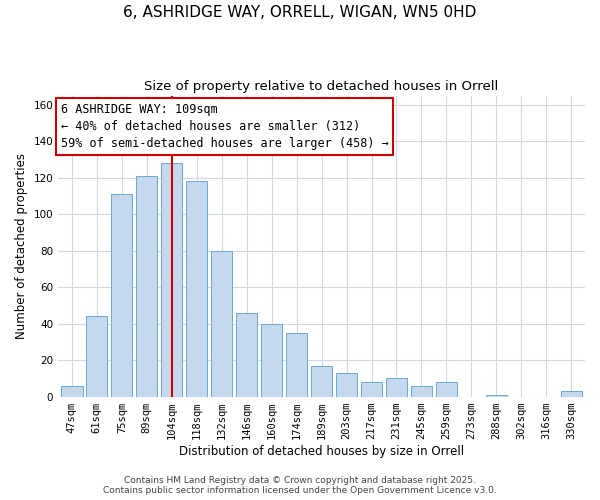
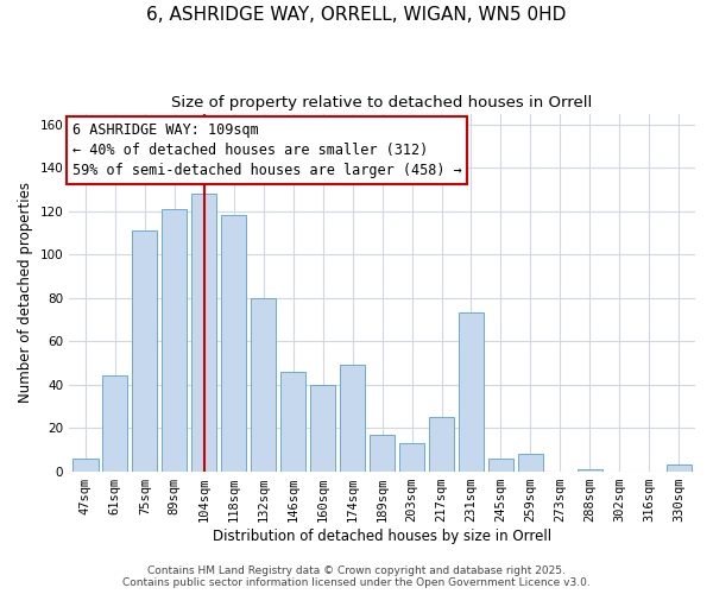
174sqm: 35 -> 49
217sqm: 8 -> 25
231sqm: 10 -> 73
